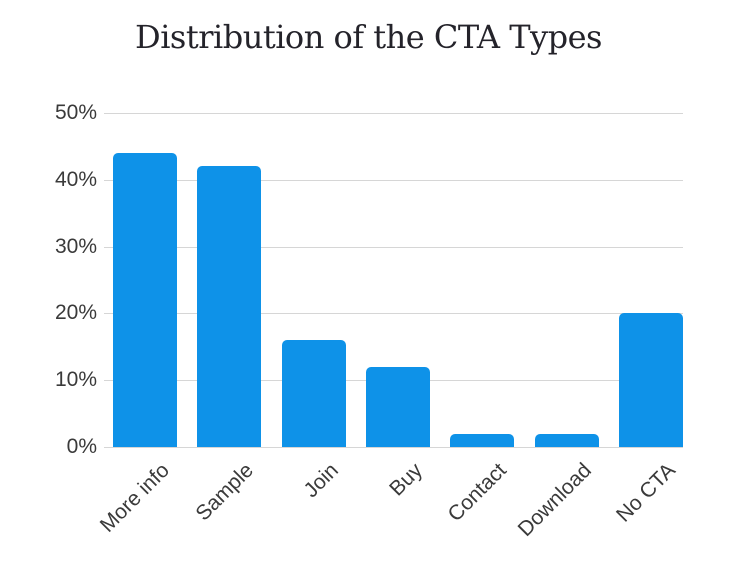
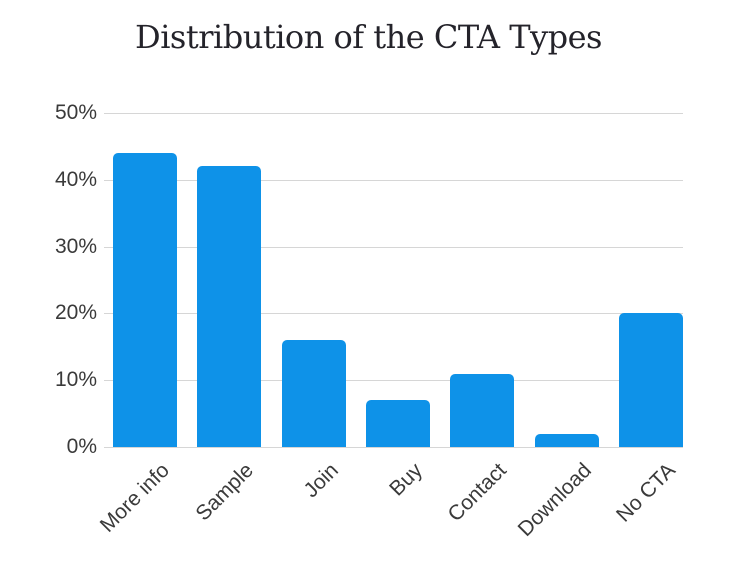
Buy: 12% -> 7%
Contact: 2% -> 11%
